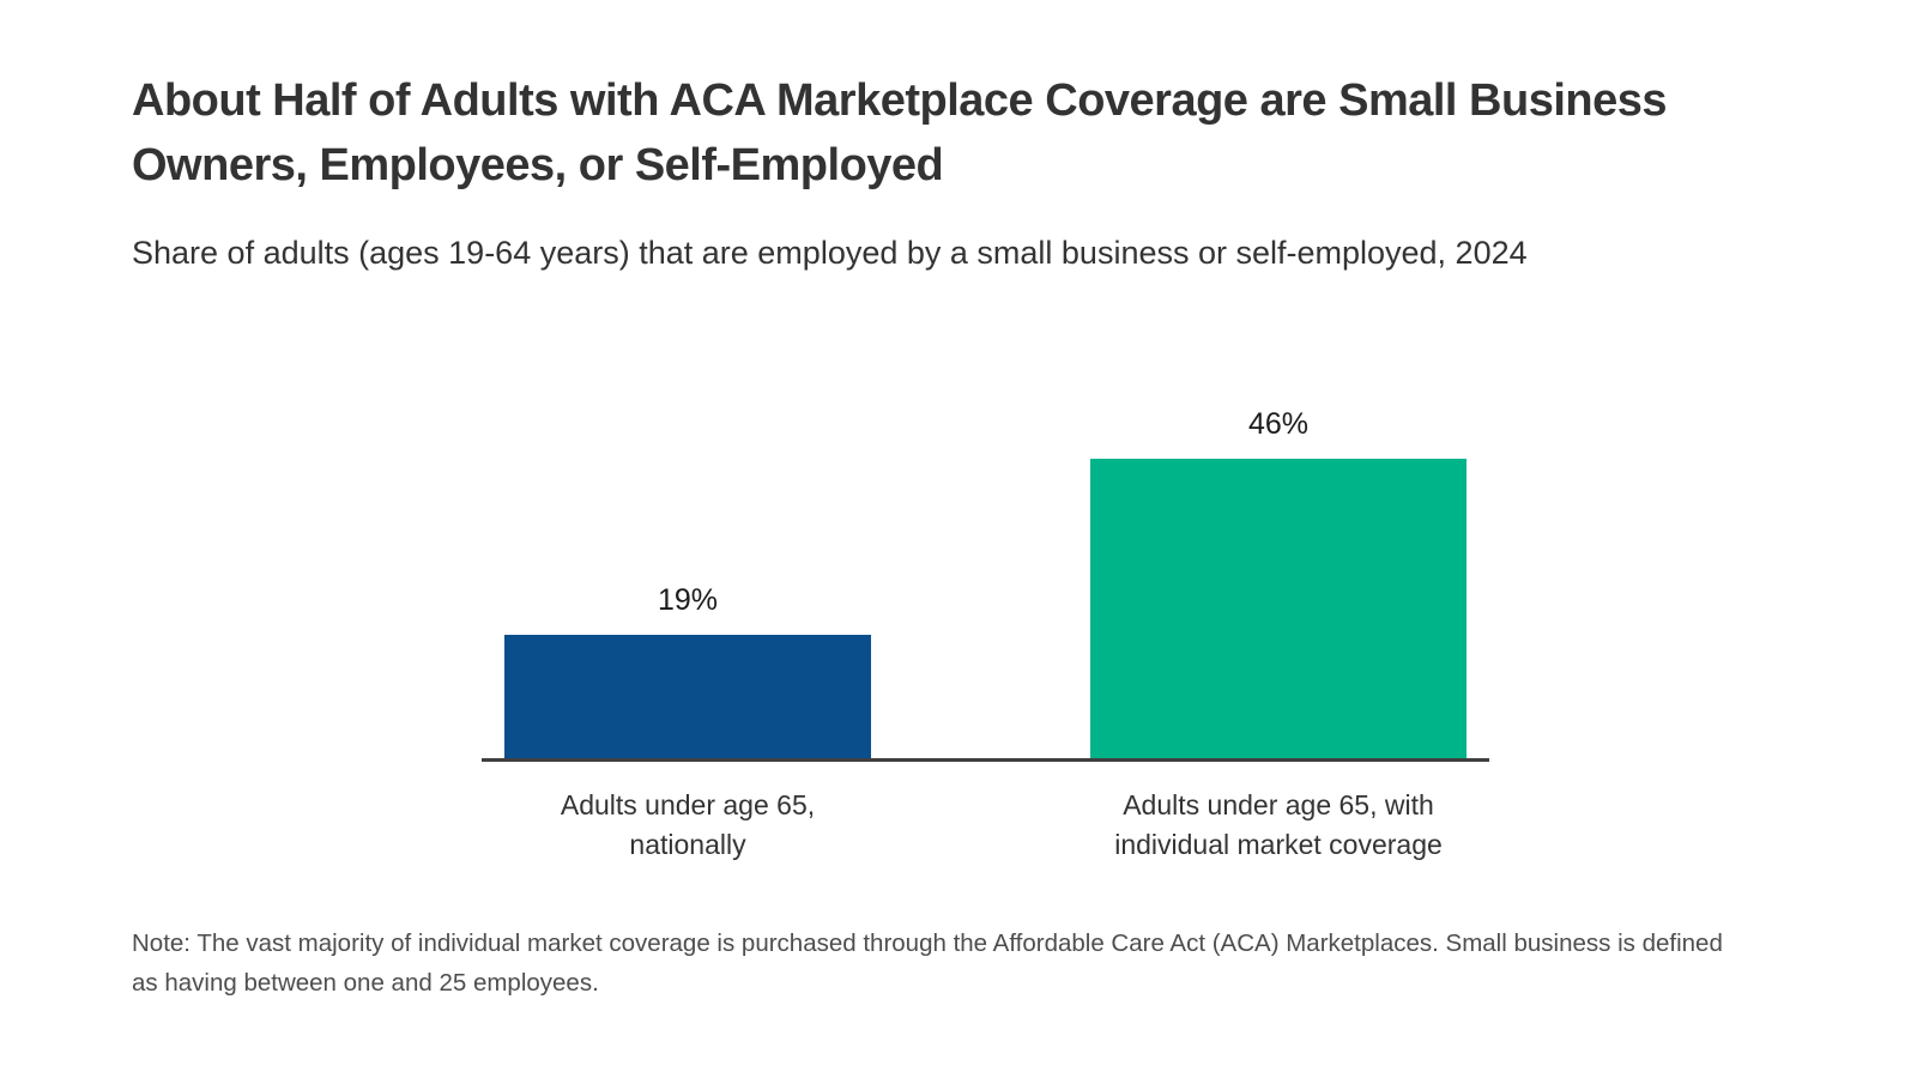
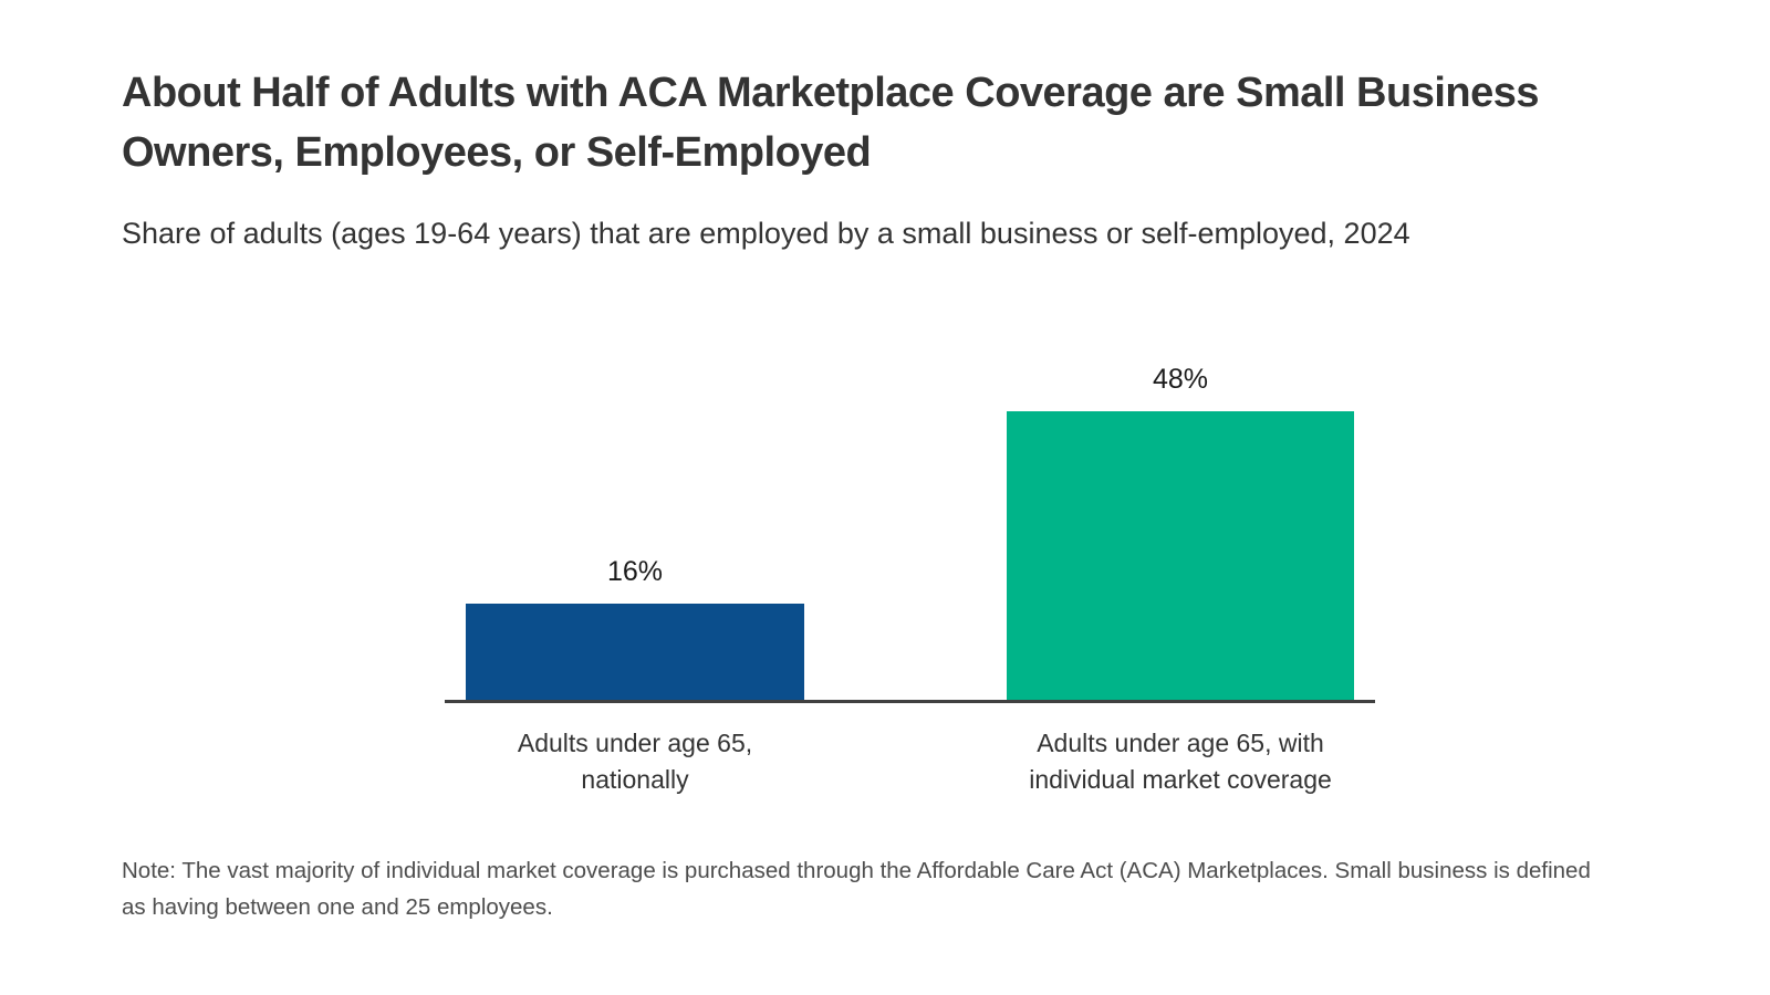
Adults under age 65, nationally: 19% -> 16%
Adults under age 65, with individual market coverage: 46% -> 48%
